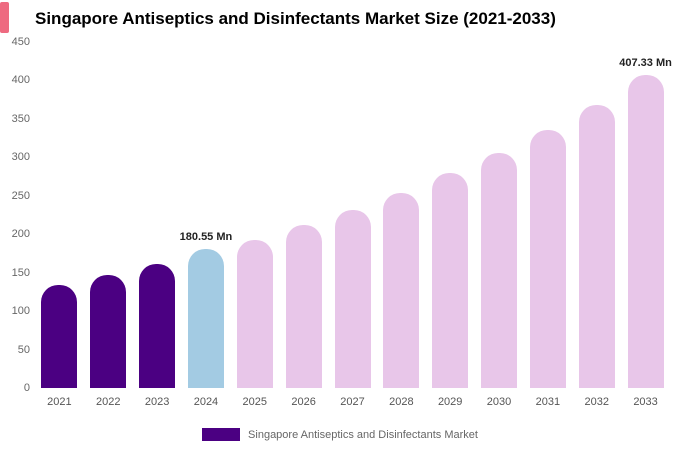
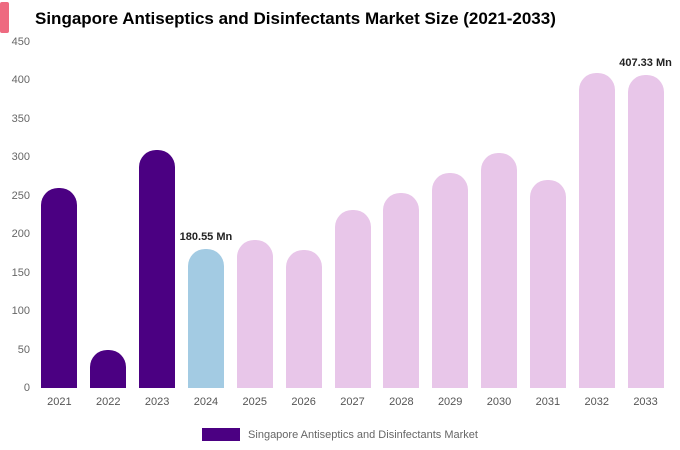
2021: 130 -> 260
2022: 150 -> 50
2023: 160 -> 310
2026: 210 -> 180
2031: 340 -> 270
2032: 370 -> 410
